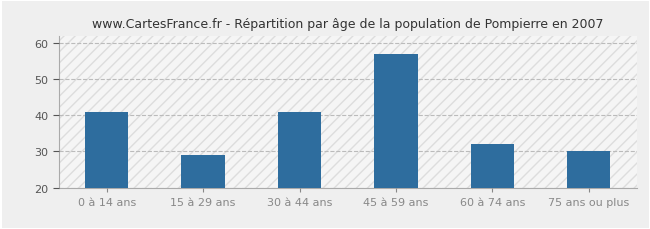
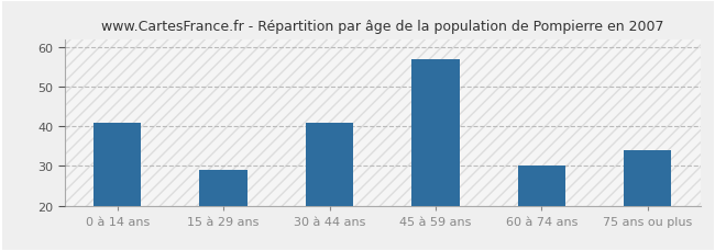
60 à 74 ans: 32 -> 30
75 ans ou plus: 30 -> 34
